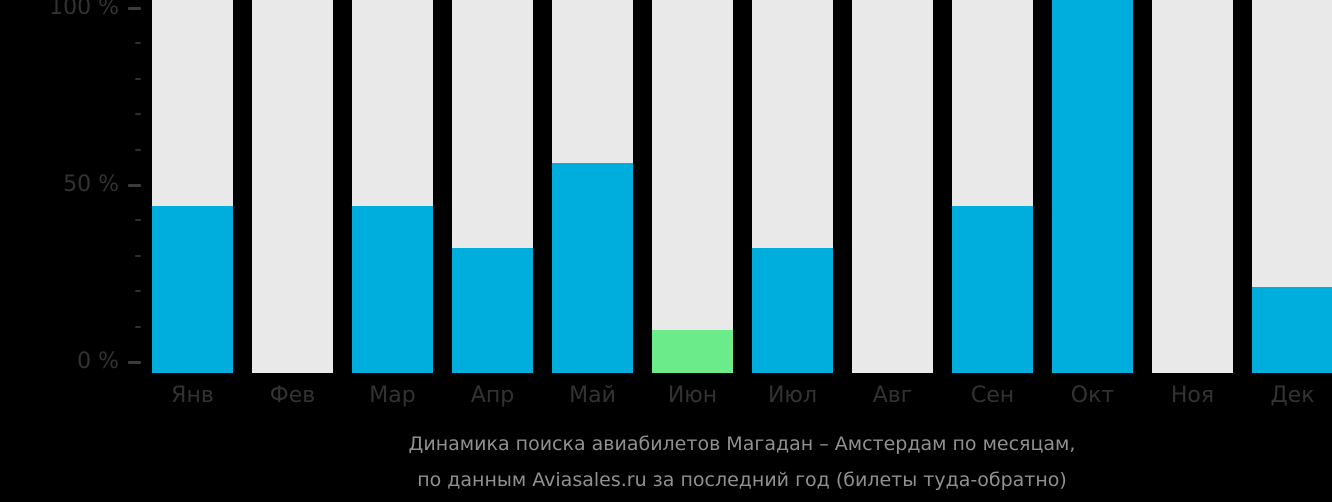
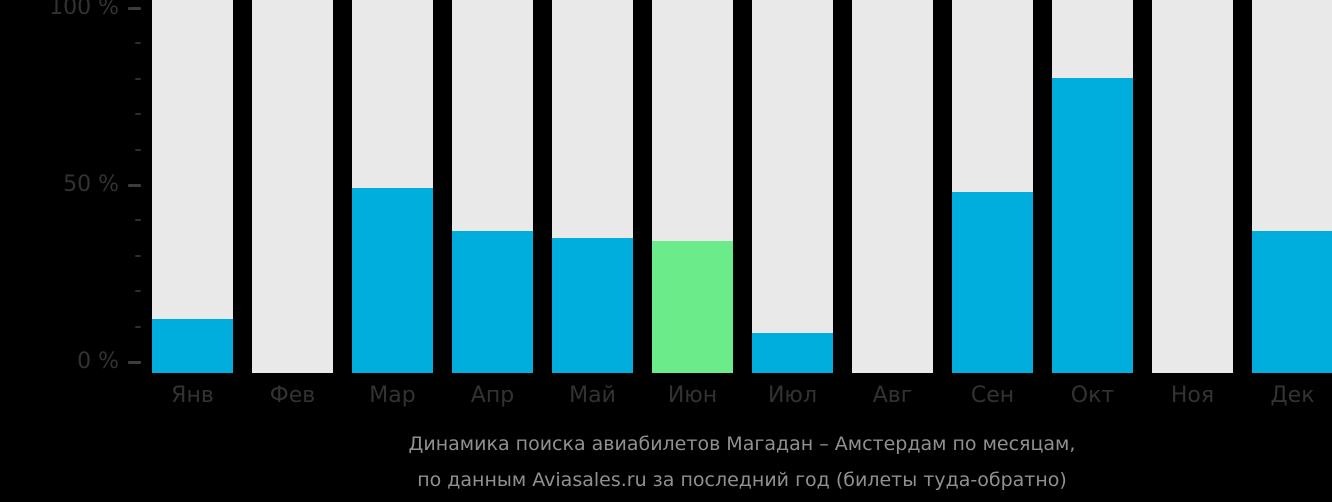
Янв: 44% -> 12%
Мар: 44% -> 49%
Апр: 32% -> 37%
Май: 56% -> 35%
Июн: 9% -> 34%
Июл: 32% -> 8%
Сен: 44% -> 48%
Окт: 100% -> 80%
Дек: 21% -> 37%
